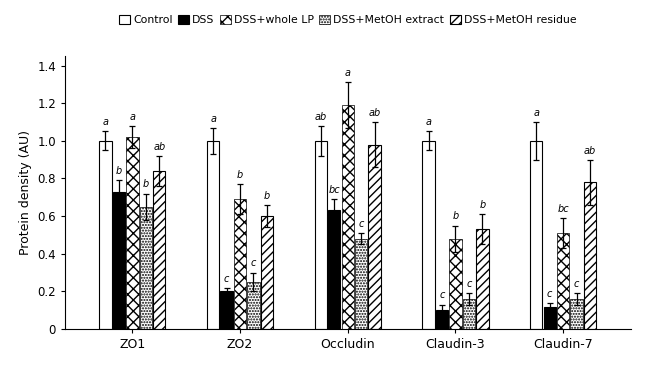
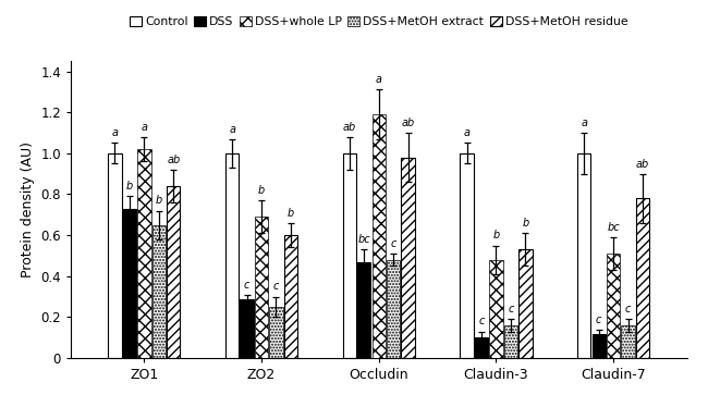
DSS/ZO2: 0.20 -> 0.29
DSS/Occludin: 0.63 -> 0.47
